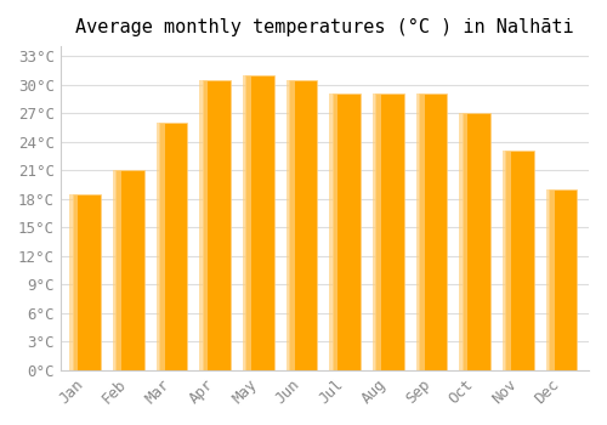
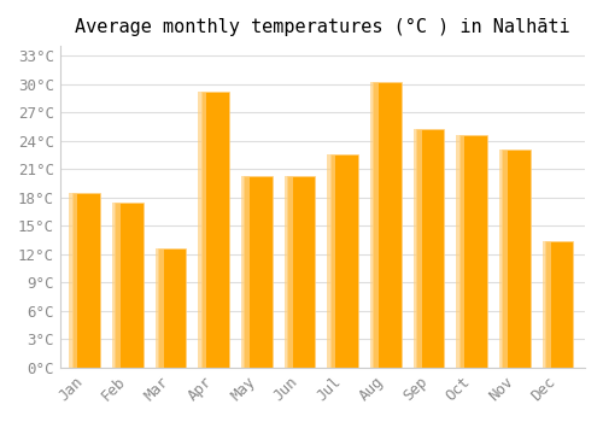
Feb: 21.0°C -> 17.4°C
Mar: 26.0°C -> 12.6°C
Apr: 30.5°C -> 29.2°C
May: 31.0°C -> 20.2°C
Jun: 30.5°C -> 20.2°C
Jul: 29.0°C -> 22.6°C
Aug: 29.0°C -> 30.2°C
Sep: 29.0°C -> 25.2°C
Oct: 27.0°C -> 24.6°C
Dec: 19.0°C -> 13.4°C
